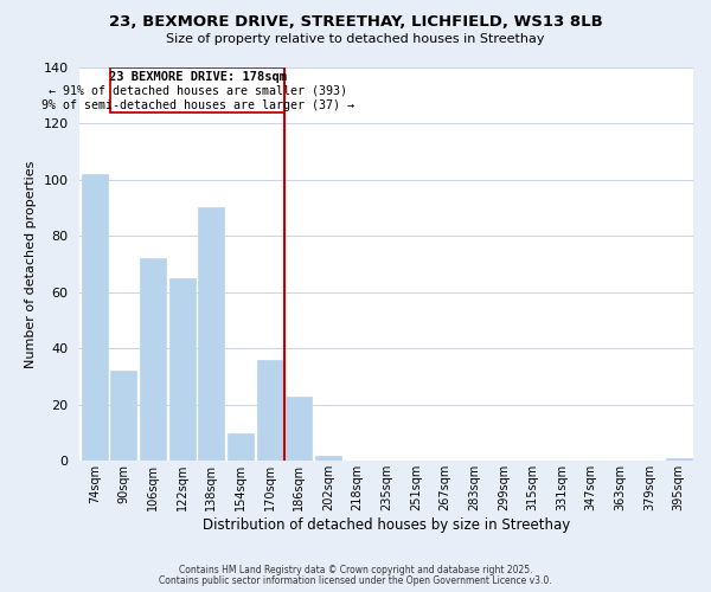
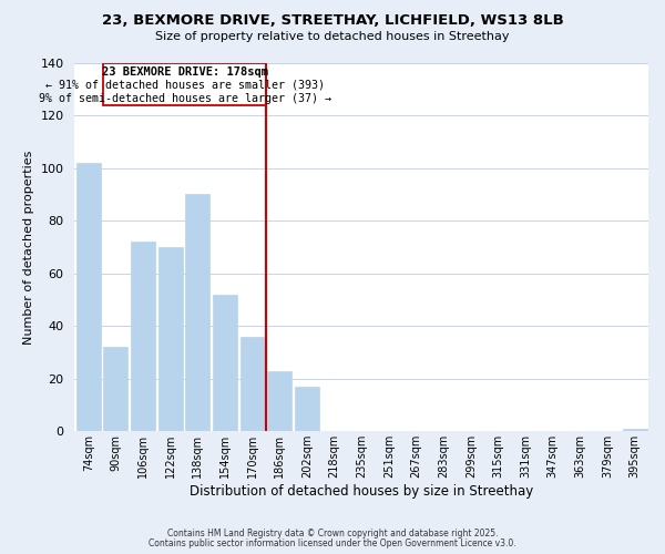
122sqm: 65 -> 70
154sqm: 10 -> 52
202sqm: 2 -> 17
